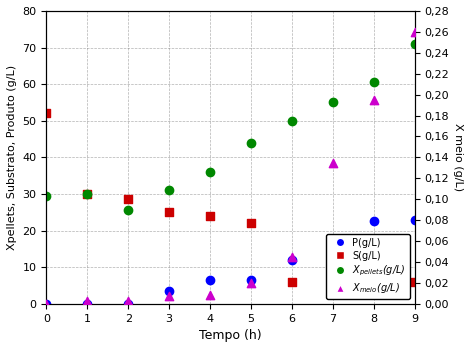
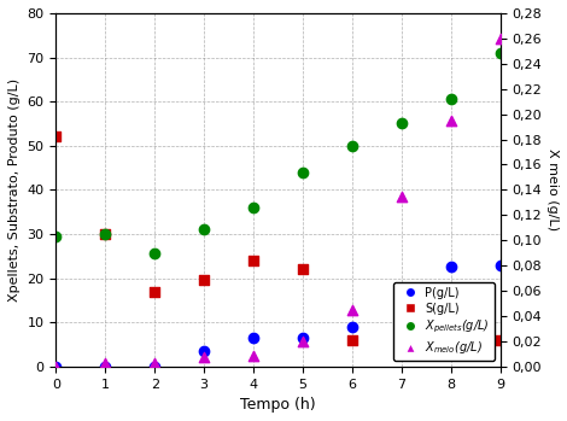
S(g/L)/2: 28.5 -> 17.0
S(g/L)/3: 25.0 -> 19.5
P(g/L)/6: 12.0 -> 9.0
